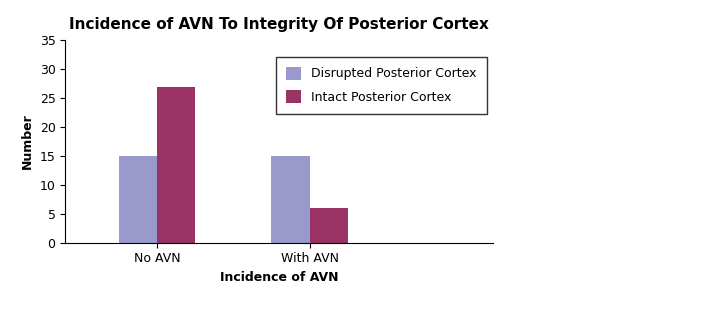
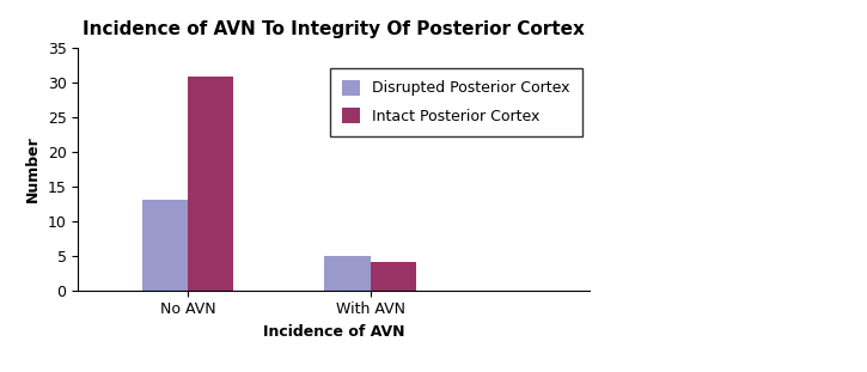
Disrupted Posterior Cortex/No AVN: 15 -> 13
Intact Posterior Cortex/No AVN: 27 -> 31
Disrupted Posterior Cortex/With AVN: 15 -> 5
Intact Posterior Cortex/With AVN: 6 -> 4
